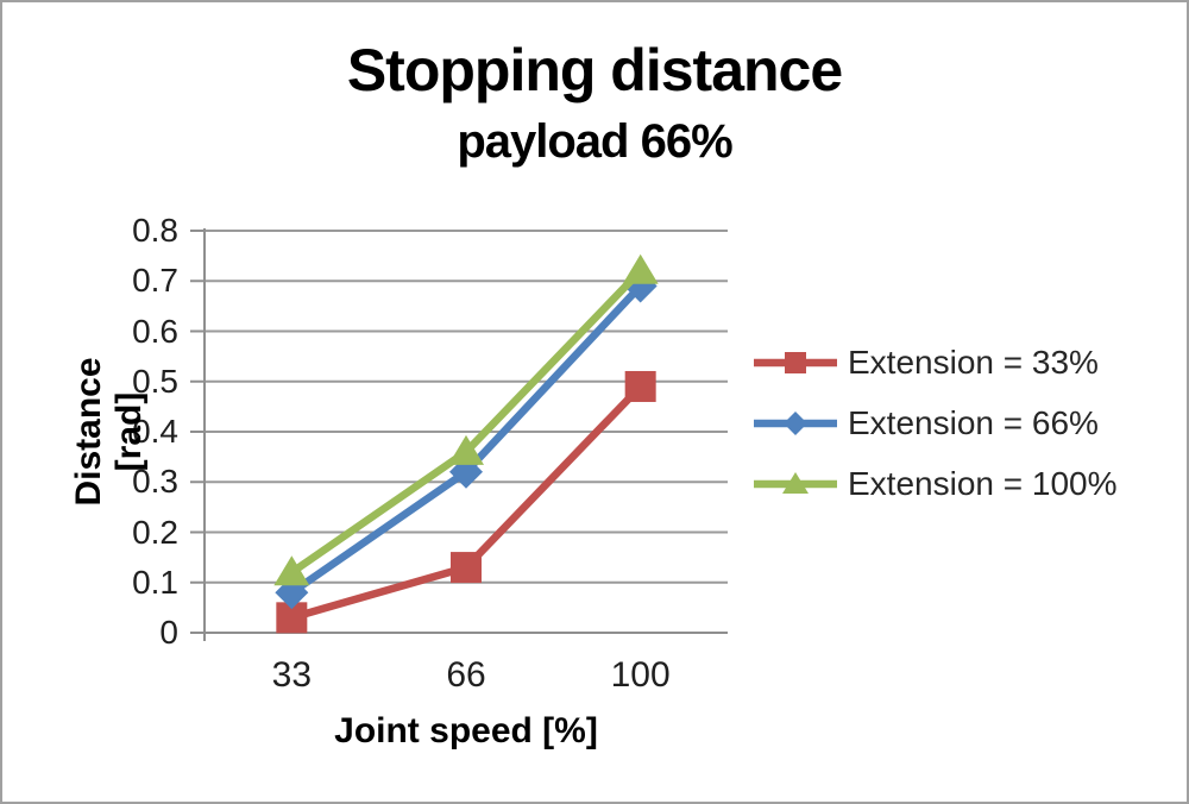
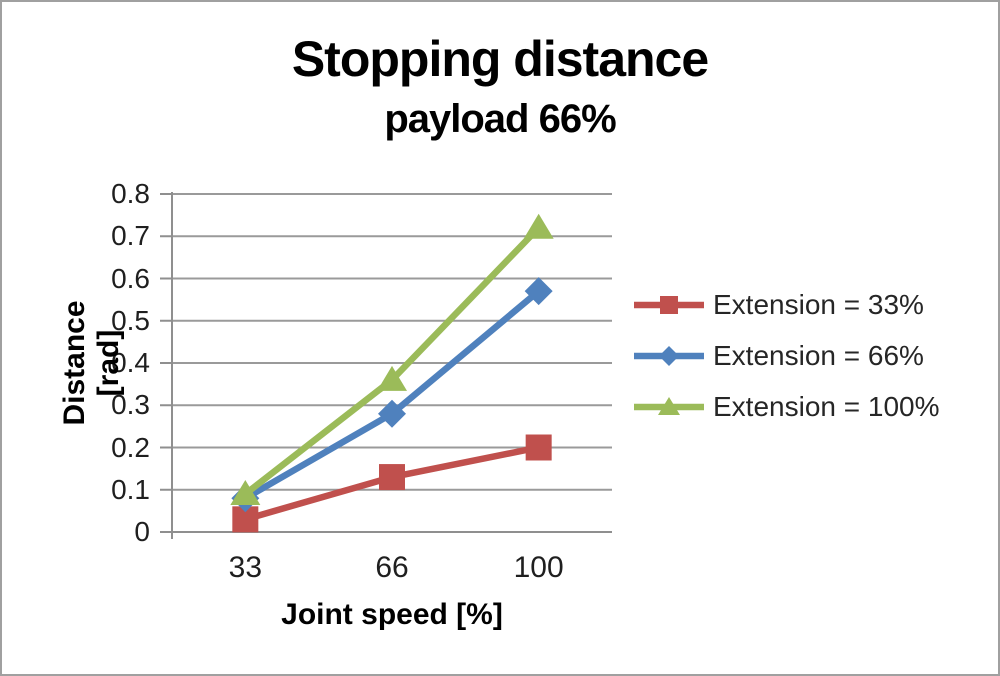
Extension = 100%/33: 0.12 -> 0.09
Extension = 66%/66: 0.32 -> 0.28
Extension = 33%/100: 0.49 -> 0.20
Extension = 66%/100: 0.69 -> 0.57
